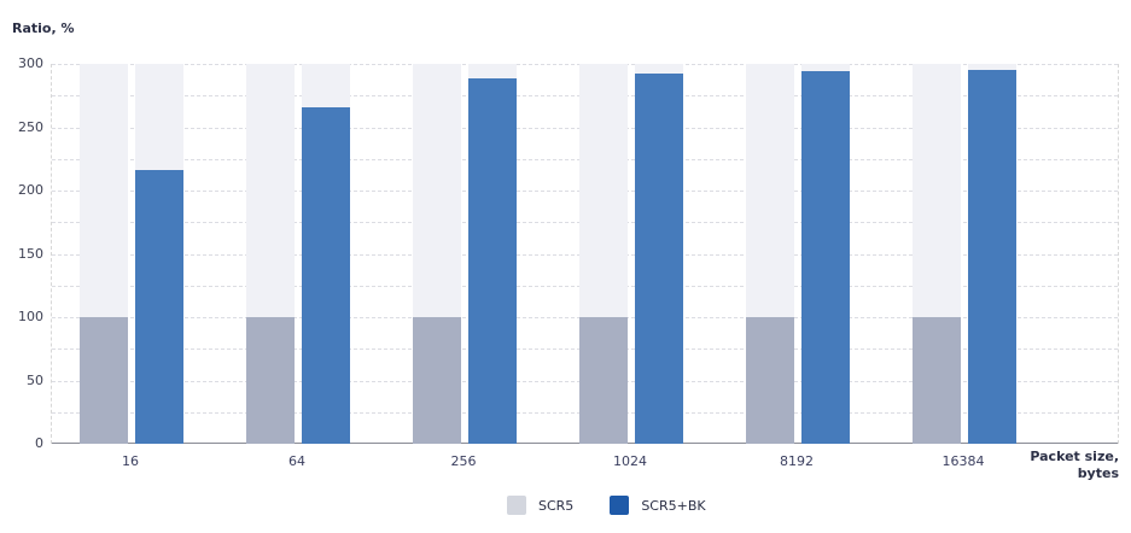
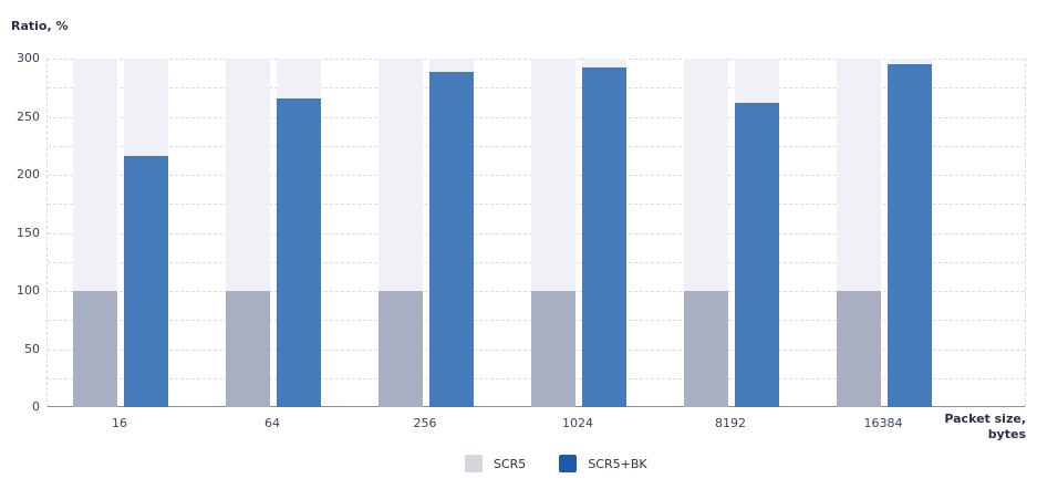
SCR5+BK/8192: 294 -> 262
